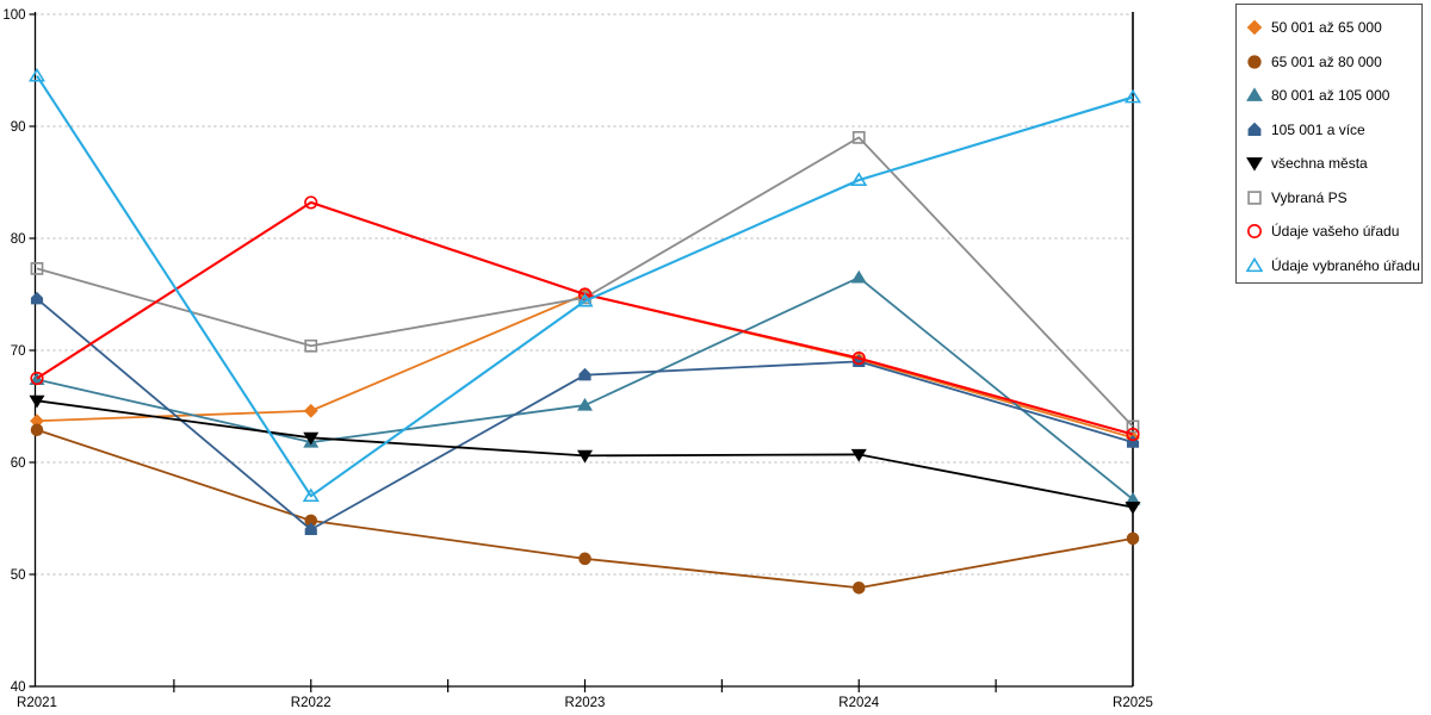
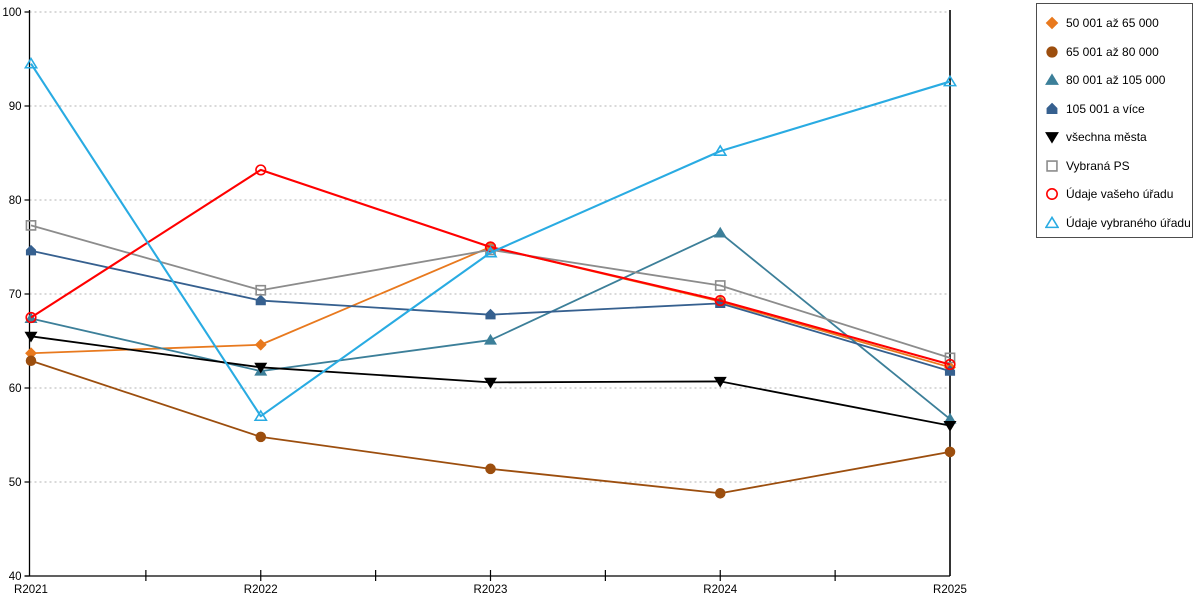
105 001 a více/R2022: 54 -> 69
Vybraná PS/R2024: 89 -> 71
